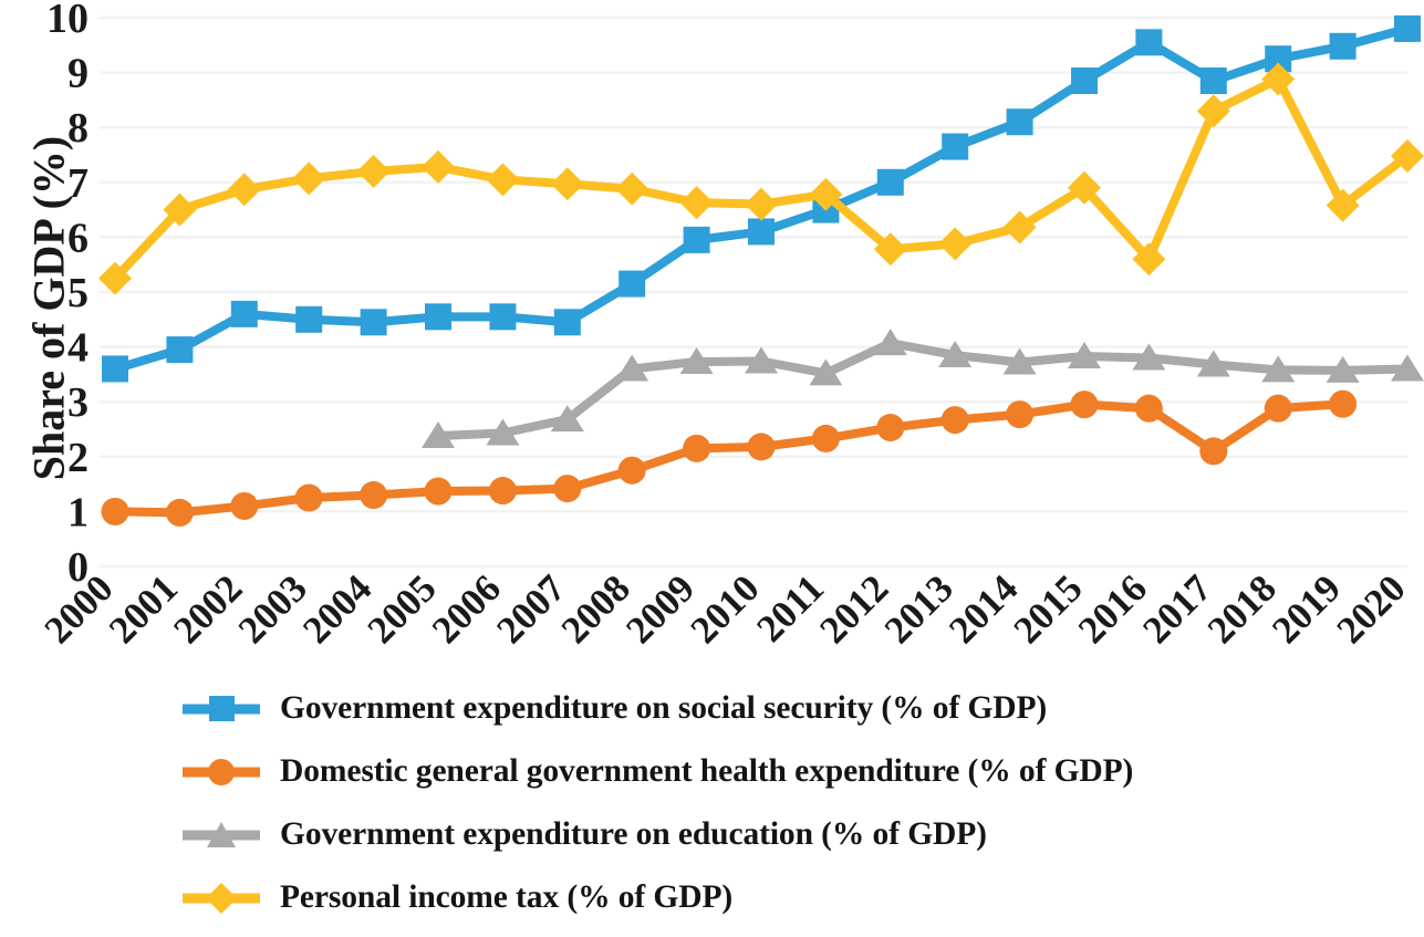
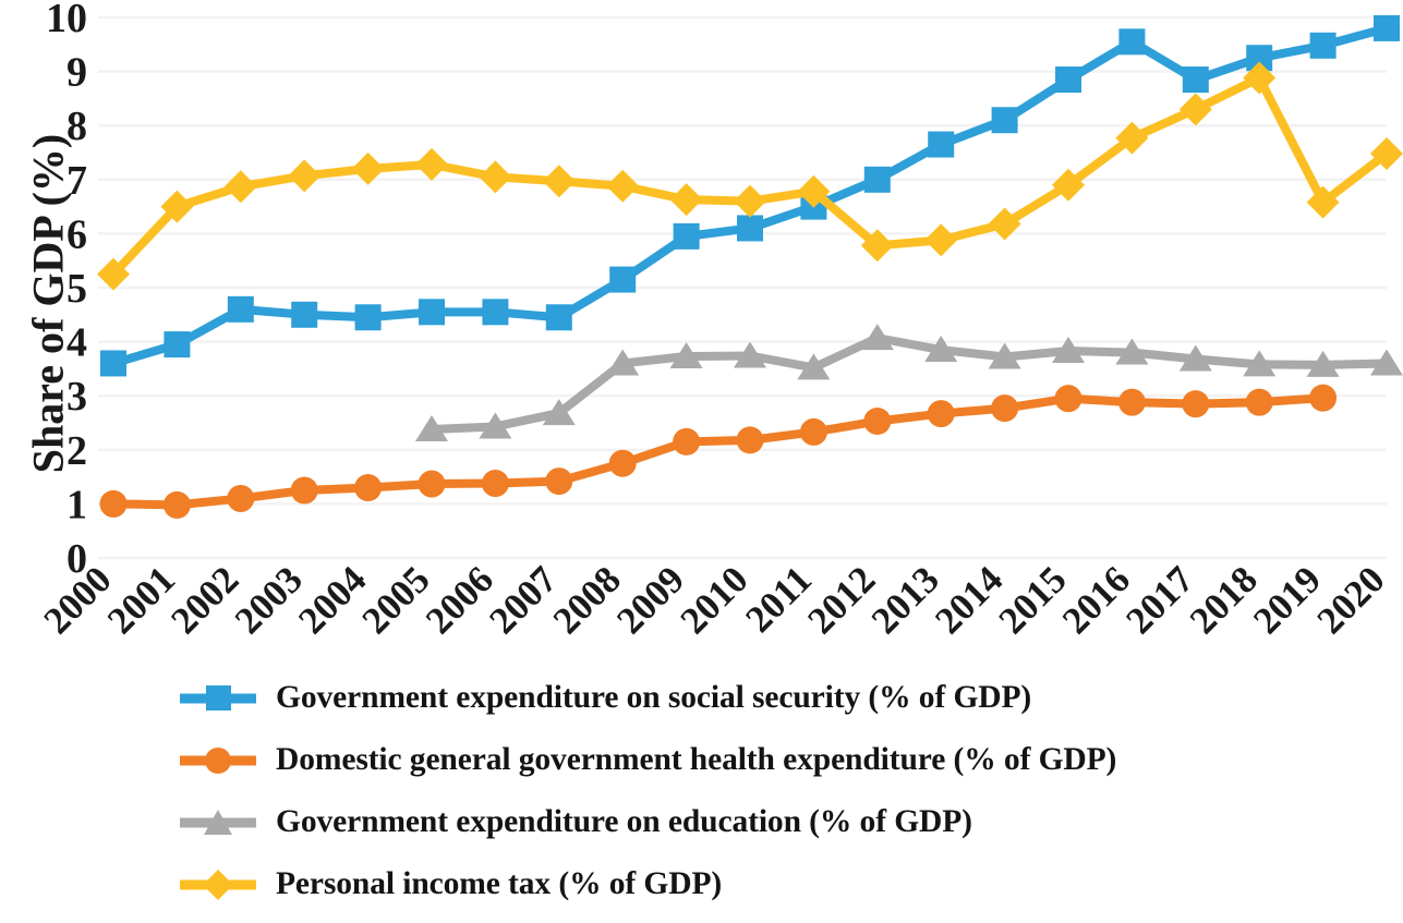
Personal income tax (% of GDP)/2016: 5.6 -> 7.8
Domestic general government health expenditure (% of GDP)/2017: 2.1 -> 2.9
